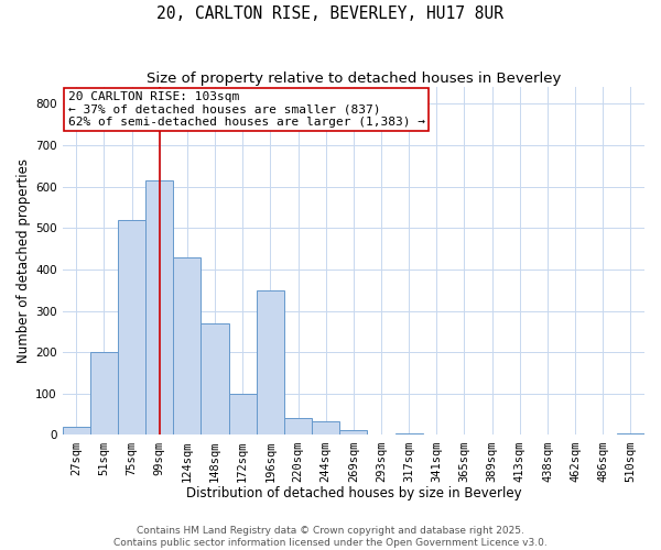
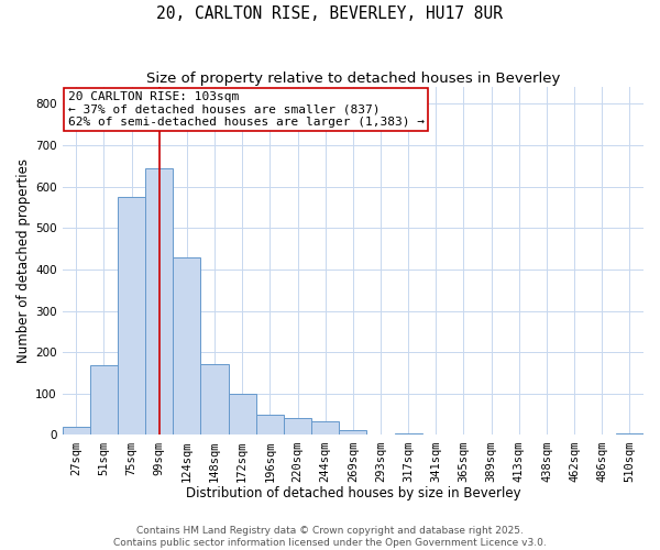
51sqm: 200 -> 168
75sqm: 520 -> 575
99sqm: 615 -> 643
148sqm: 270 -> 172
196sqm: 350 -> 50
